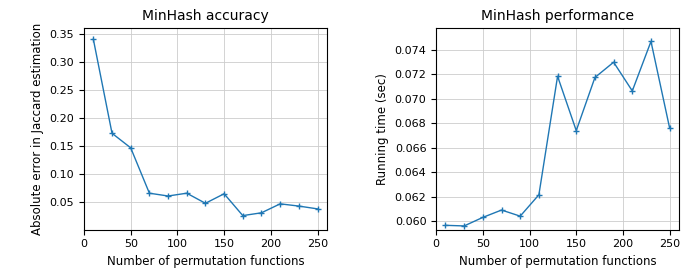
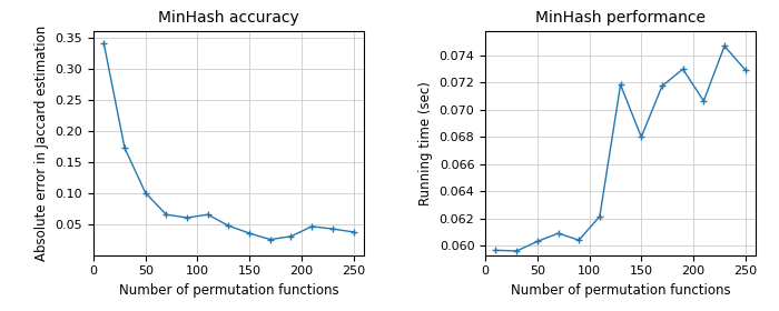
MinHash accuracy/50: 0.146 -> 0.100
MinHash accuracy/150: 0.064 -> 0.035
MinHash performance/150: 0.0674 -> 0.0680
MinHash performance/250: 0.0676 -> 0.0730
